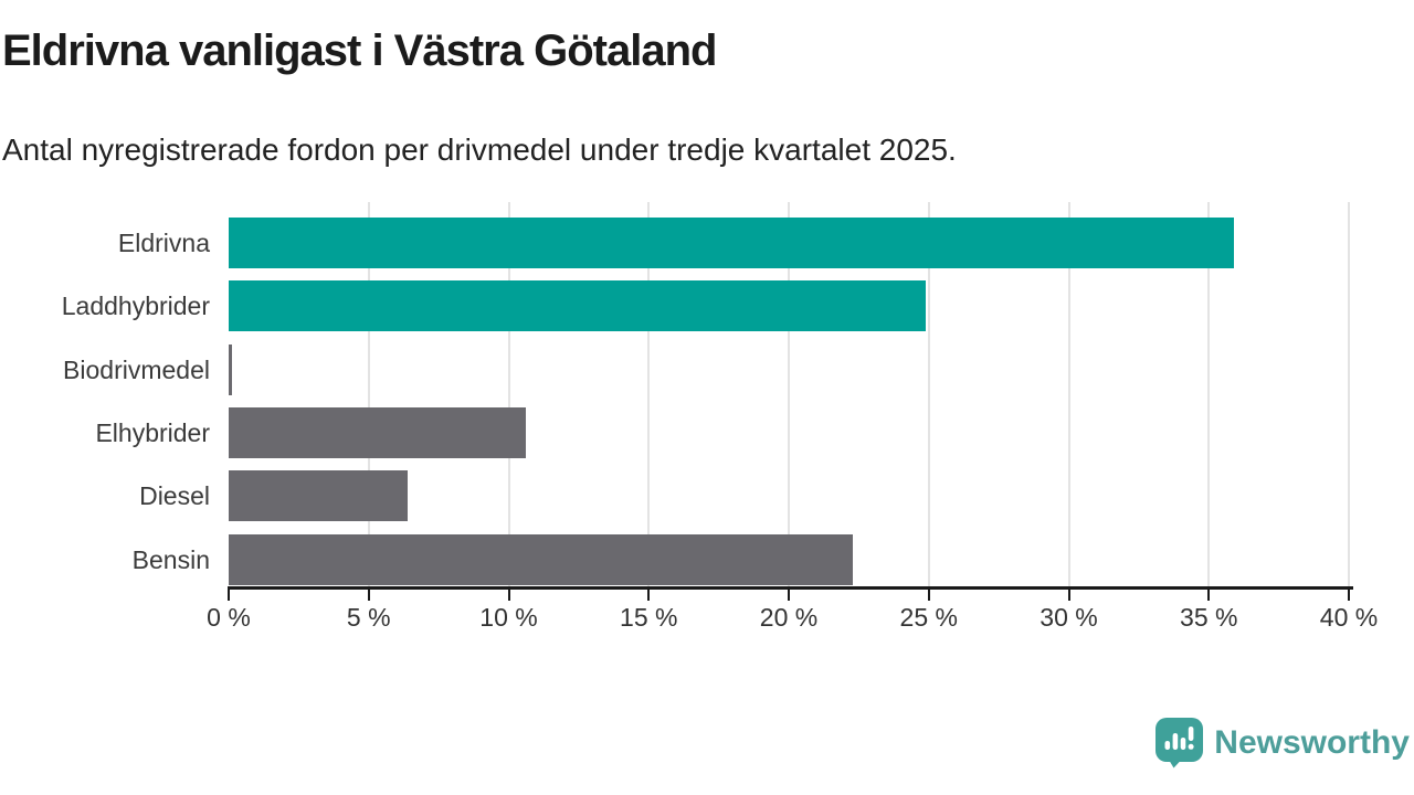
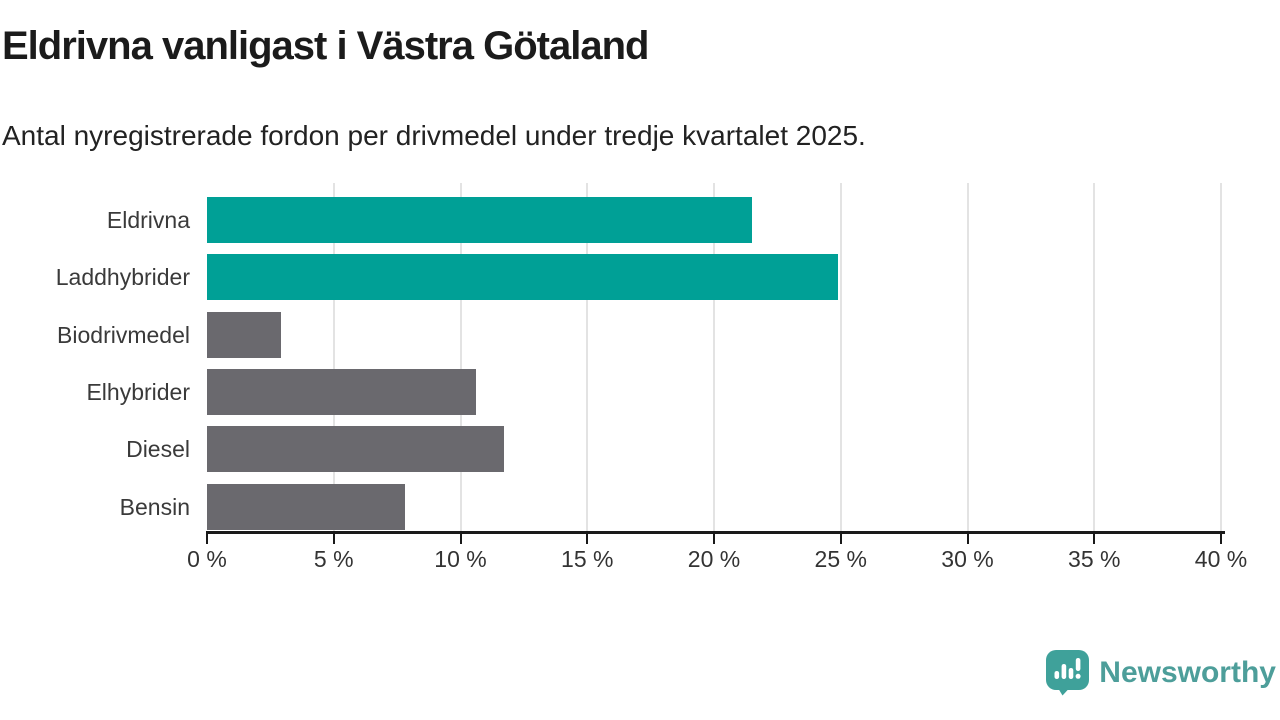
Eldrivna: 35.9% -> 21.5%
Biodrivmedel: 0.1% -> 2.9%
Diesel: 6.4% -> 11.7%
Bensin: 22.3% -> 7.8%
